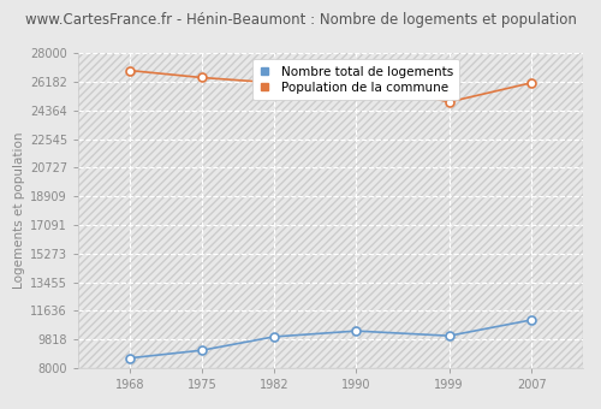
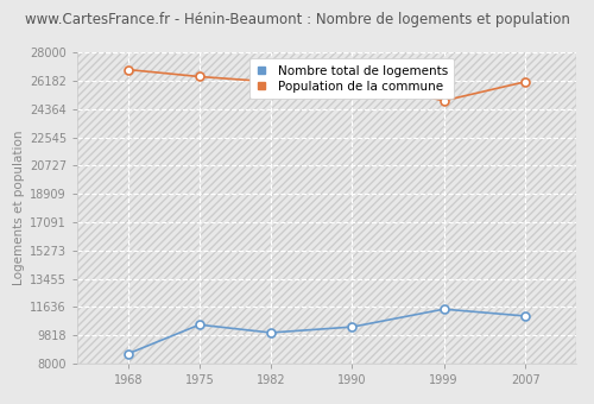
Nombre total de logements/1975: 9100 -> 10500
Nombre total de logements/1999: 10000 -> 11500
